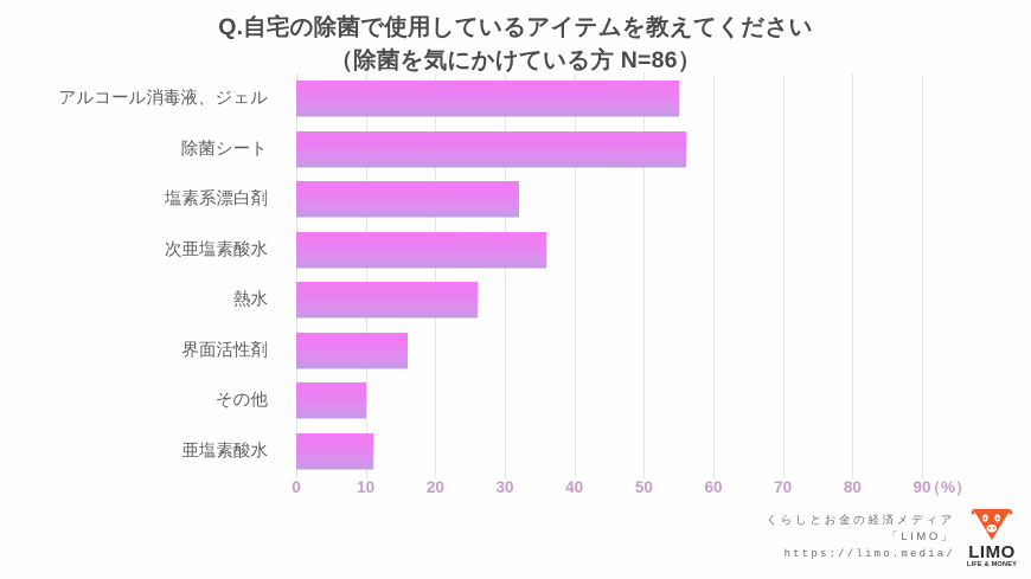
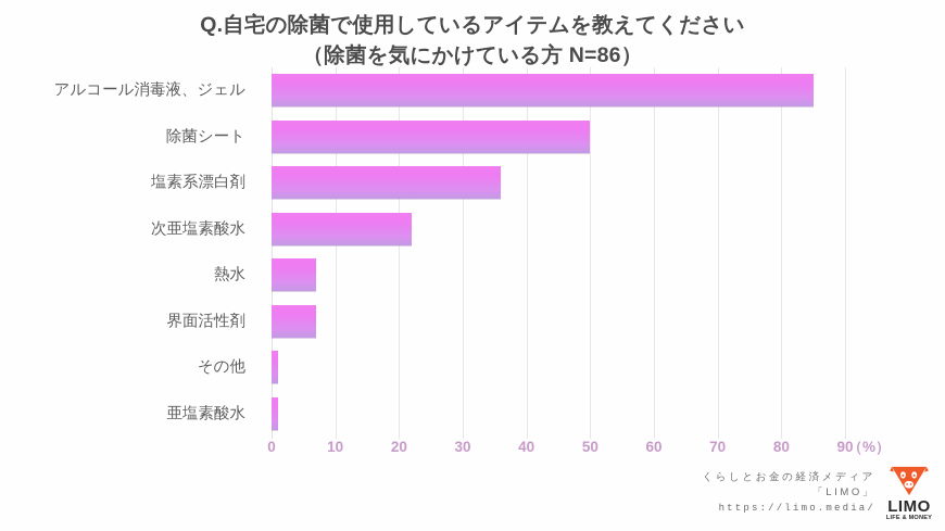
アルコール消毒液、ジェル: 55 -> 85
除菌シート: 56 -> 50
塩素系漂白剤: 32 -> 36
次亜塩素酸水: 36 -> 22
熱水: 26 -> 7
界面活性剤: 16 -> 7
その他: 10 -> 1
亜塩素酸水: 11 -> 1
